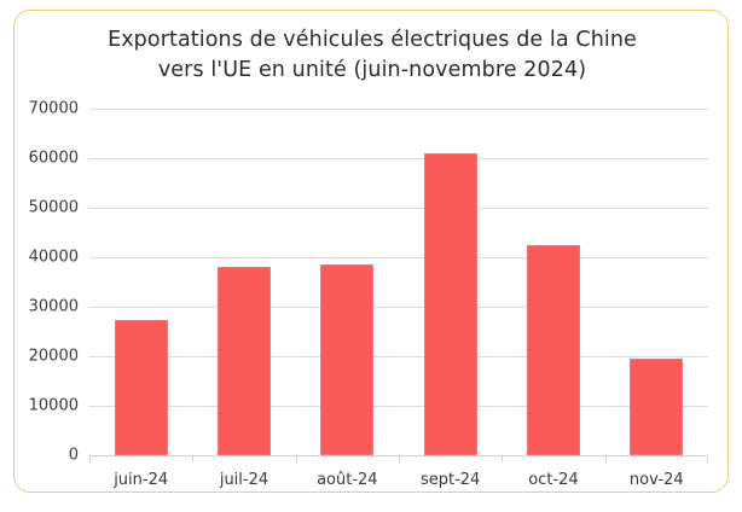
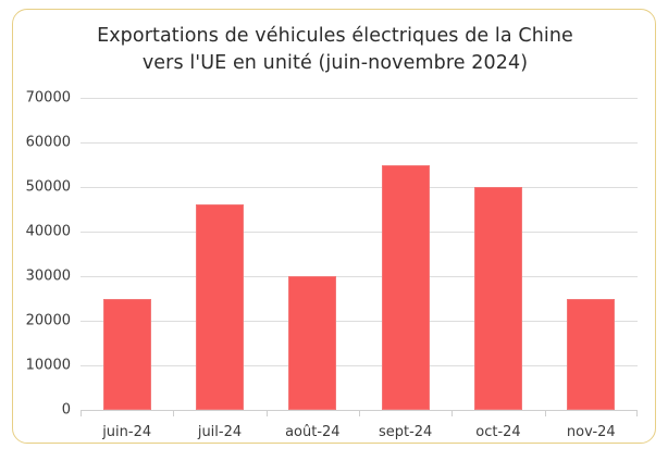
juin-24: 27000 -> 25000
juil-24: 38000 -> 46000
août-24: 39000 -> 30000
sept-24: 61000 -> 55000
oct-24: 42000 -> 50000
nov-24: 20000 -> 25000
